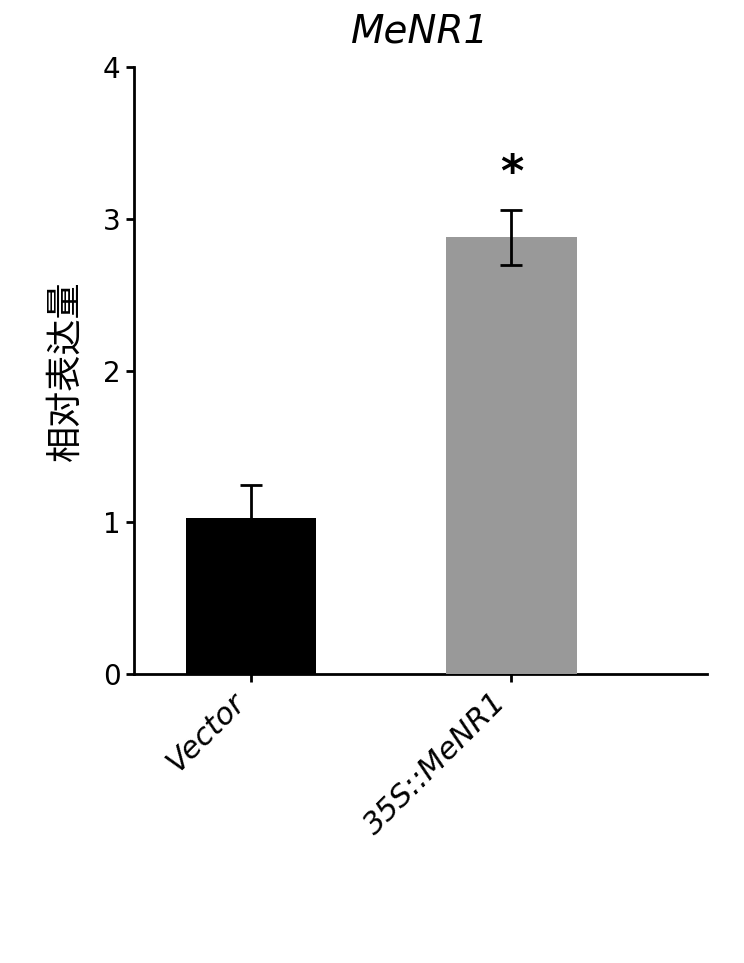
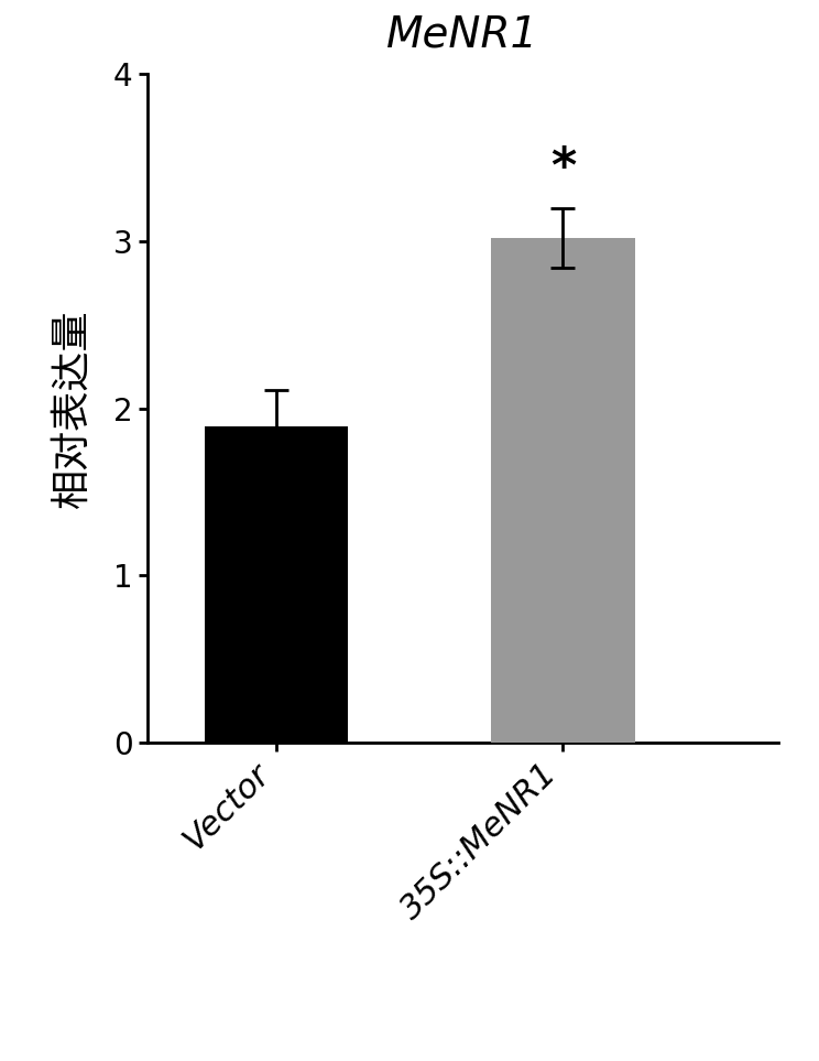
Vector: 1.03 -> 1.89
35S::MeNR1: 2.88 -> 3.02
